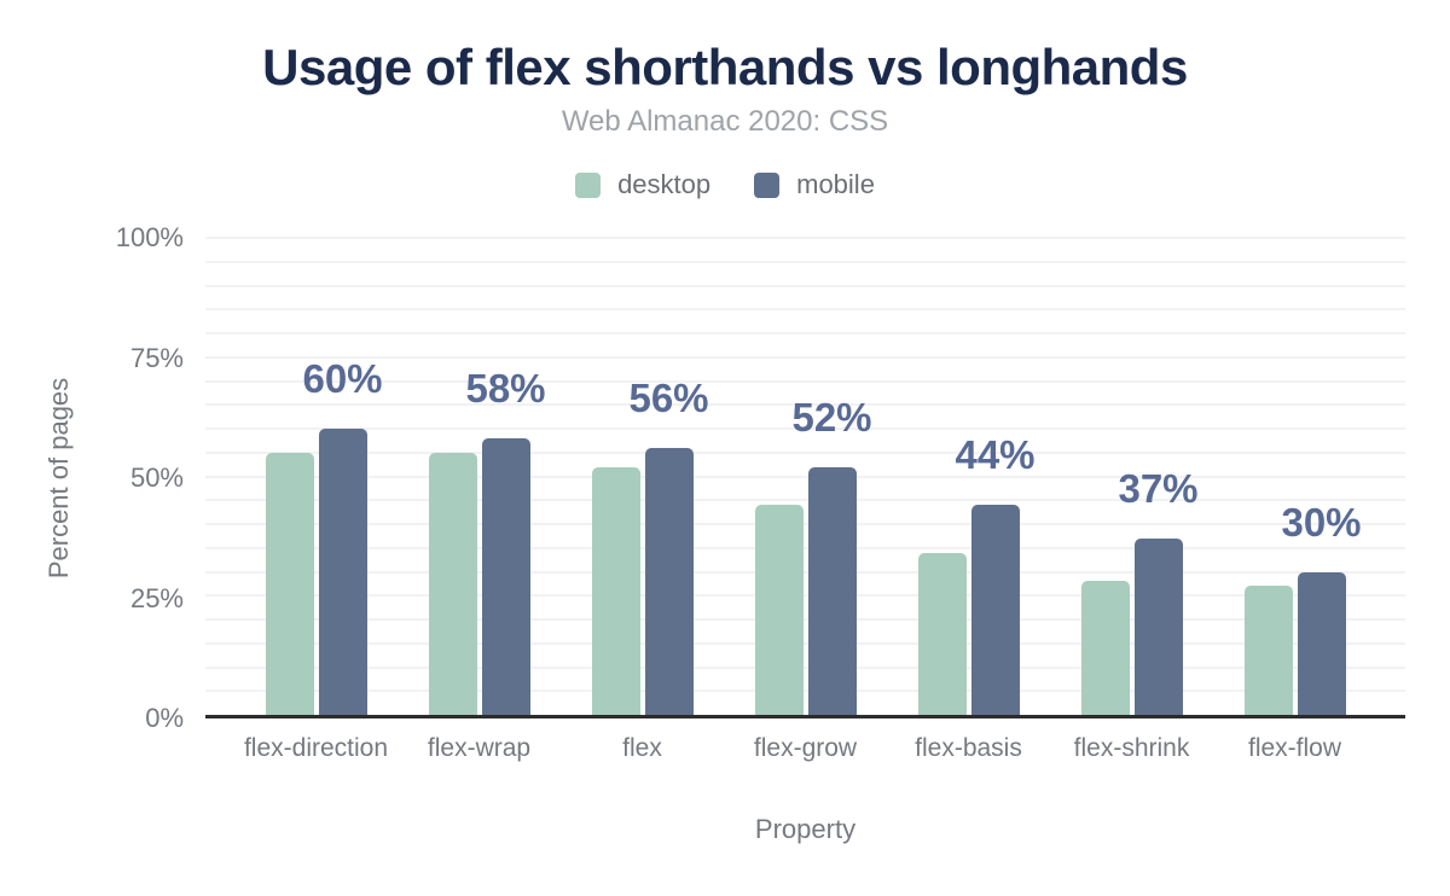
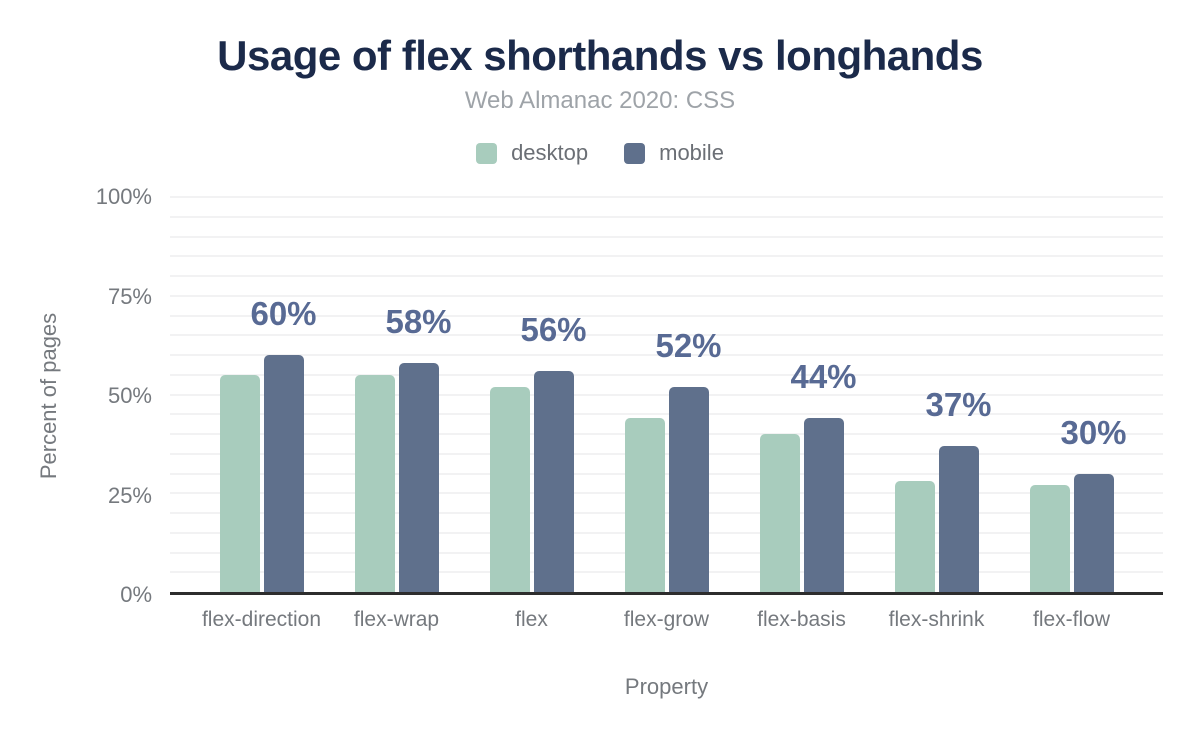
desktop/flex-basis: 34% -> 40%
